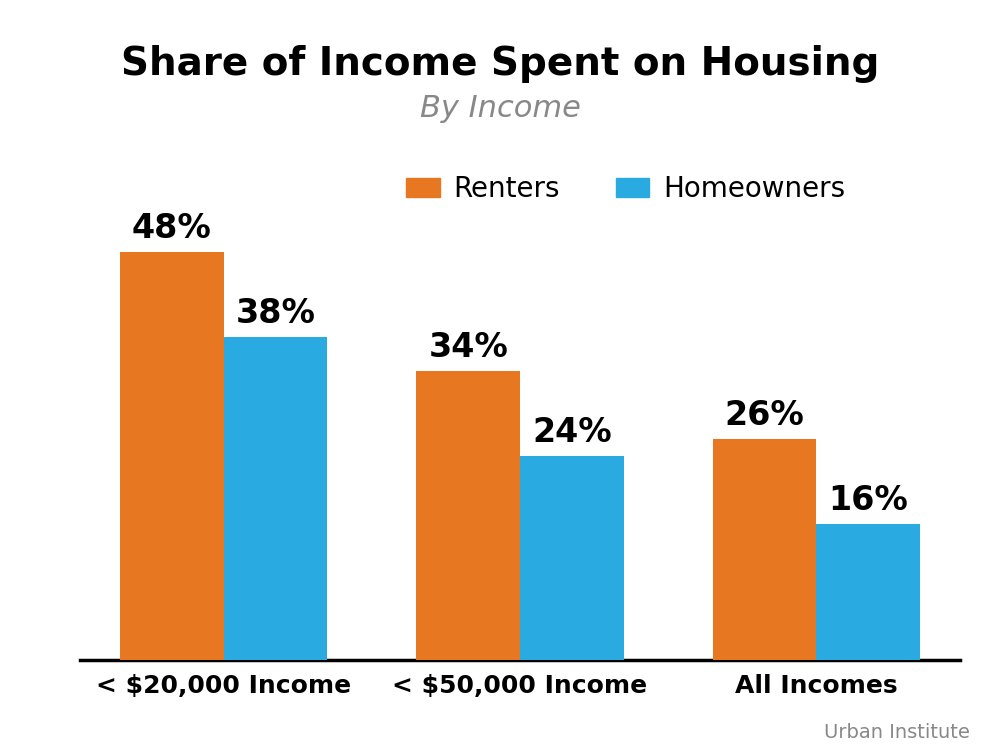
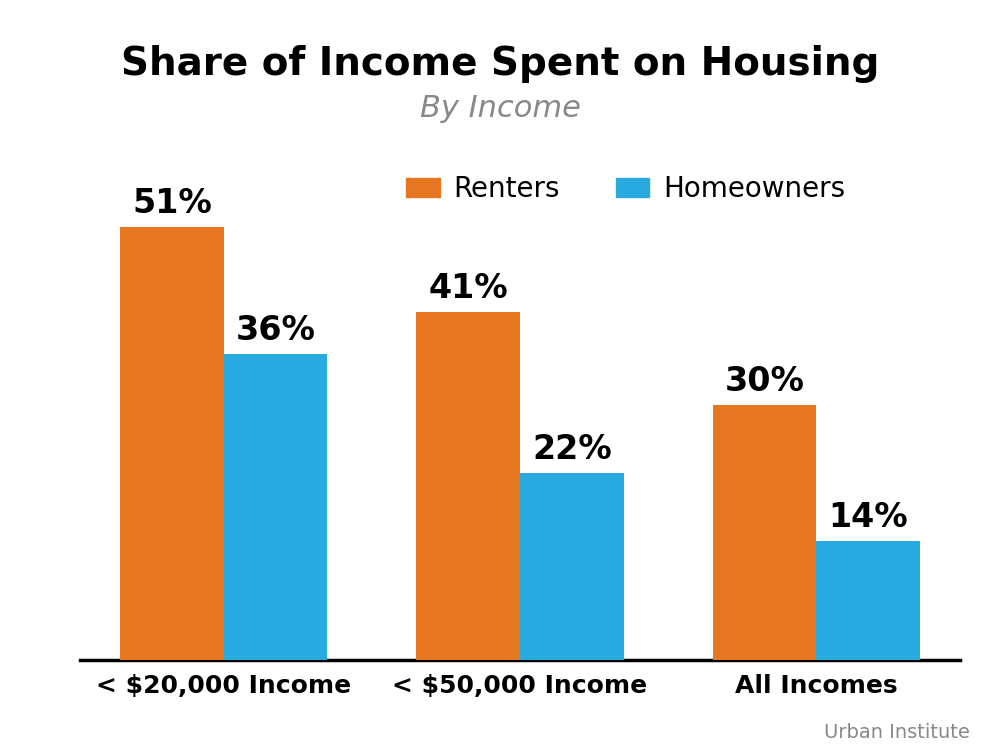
Renters/< $20,000 Income: 48% -> 51%
Homeowners/< $20,000 Income: 38% -> 36%
Renters/< $50,000 Income: 34% -> 41%
Homeowners/< $50,000 Income: 24% -> 22%
Renters/All Incomes: 26% -> 30%
Homeowners/All Incomes: 16% -> 14%
